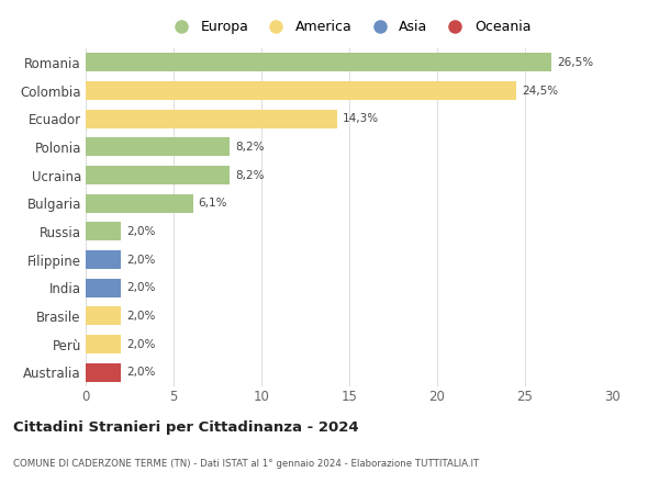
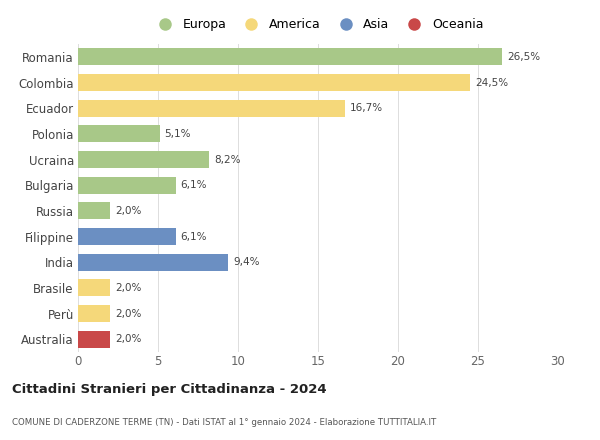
Ecuador: 14,3% -> 16,7%
Polonia: 8,2% -> 5,1%
Filippine: 2,0% -> 6,1%
India: 2,0% -> 9,4%
